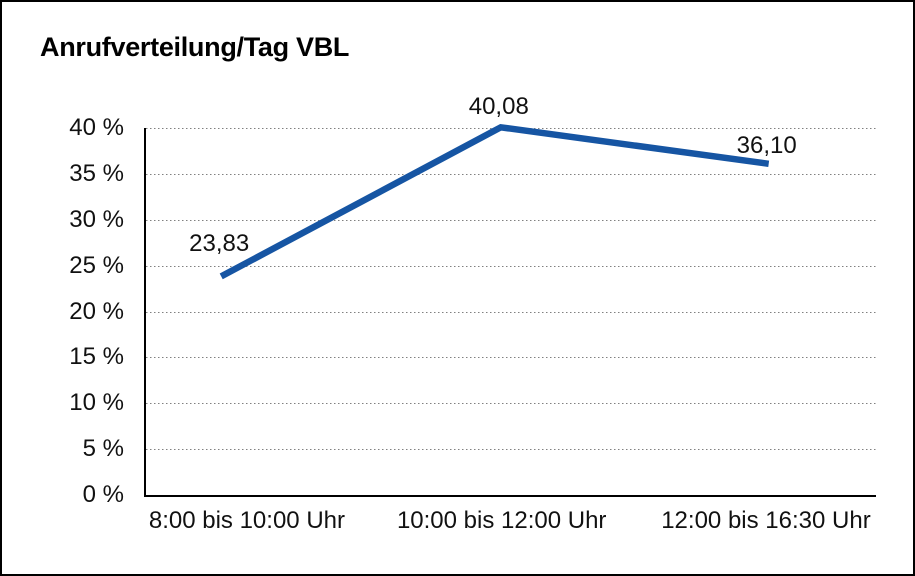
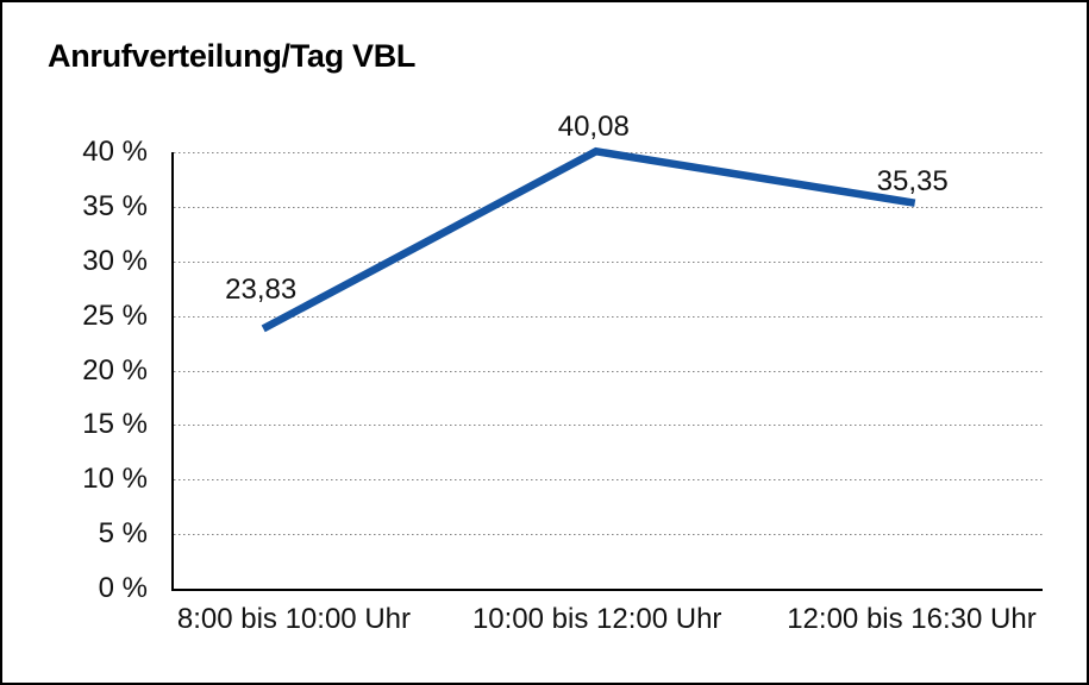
12:00 bis 16:30 Uhr: 36,10 -> 35,35
